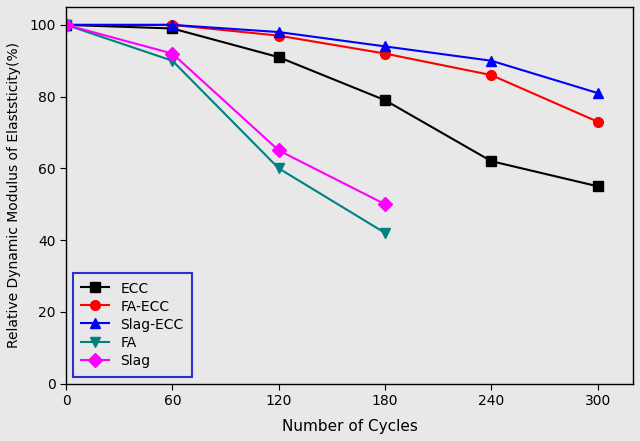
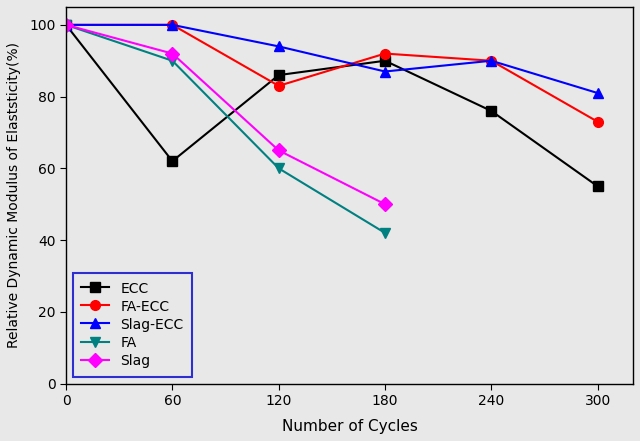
ECC/60: 99 -> 62
ECC/120: 91 -> 86
FA-ECC/120: 97 -> 83
Slag-ECC/120: 98 -> 94
ECC/180: 79 -> 90
Slag-ECC/180: 94 -> 87
ECC/240: 62 -> 76
FA-ECC/240: 86 -> 90
